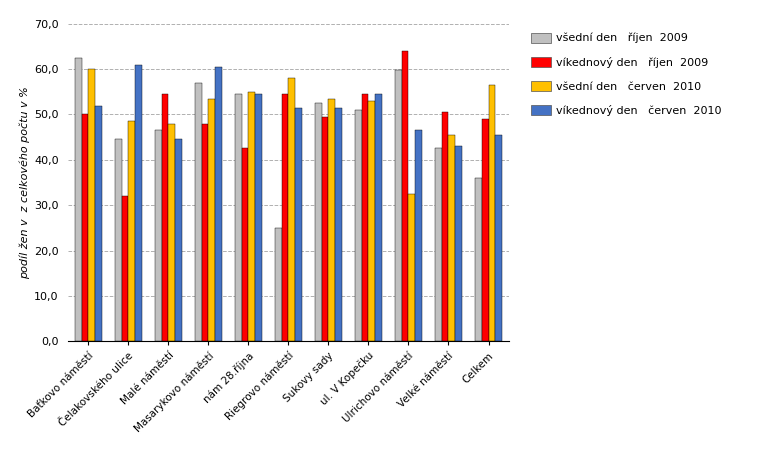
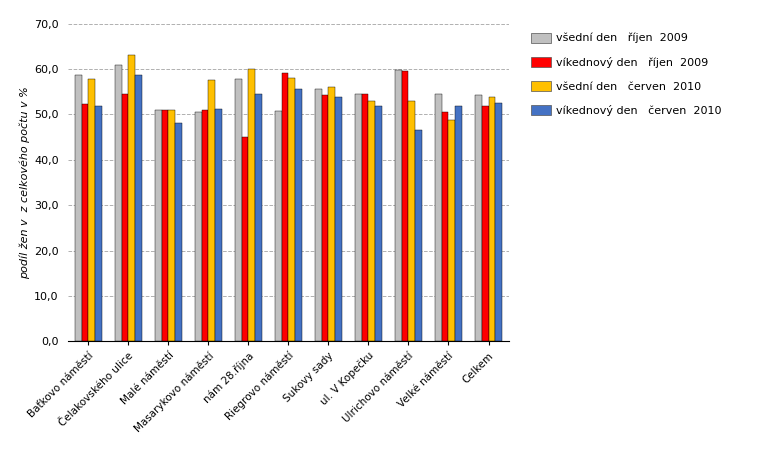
všední den říjen 2009/Baťkovo náměstí: 62,5 -> 58,8
víkednový den říjen 2009/Baťkovo náměstí: 50,0 -> 52,2
všední den červen 2010/Baťkovo náměstí: 60,0 -> 57,8
všední den říjen 2009/Čelakovského ulice: 44,5 -> 61,0
víkednový den říjen 2009/Čelakovského ulice: 32,0 -> 54,5
všední den červen 2010/Čelakovského ulice: 48,5 -> 63,0
víkednový den červen 2010/Čelakovského ulice: 61,0 -> 58,8
všední den říjen 2009/Malé náměstí: 46,5 -> 51,0
víkednový den říjen 2009/Malé náměstí: 54,5 -> 51,0
všední den červen 2010/Malé náměstí: 48,0 -> 51,0
víkednový den červen 2010/Malé náměstí: 44,5 -> 48,2
všední den říjen 2009/Masarykovo náměstí: 57,0 -> 50,5
víkednový den říjen 2009/Masarykovo náměstí: 48,0 -> 51,0
všední den červen 2010/Masarykovo náměstí: 53,5 -> 57,5
víkednový den červen 2010/Masarykovo náměstí: 60,5 -> 51,2
všední den říjen 2009/nám 28.října: 54,5 -> 57,8
víkednový den říjen 2009/nám 28.října: 42,5 -> 45,0
všední den červen 2010/nám 28.října: 55,0 -> 60,0
všední den říjen 2009/Riegrovo náměstí: 25,0 -> 50,7
víkednový den říjen 2009/Riegrovo náměstí: 54,5 -> 59,2
víkednový den červen 2010/Riegrovo náměstí: 51,5 -> 55,5
všední den říjen 2009/Sukovy sady: 52,5 -> 55,5
víkednový den říjen 2009/Sukovy sady: 49,5 -> 54,2
všední den červen 2010/Sukovy sady: 53,5 -> 56,0
víkednový den červen 2010/Sukovy sady: 51,5 -> 53,8
všední den říjen 2009/ul. V Kopečku: 51,0 -> 54,5
víkednový den červen 2010/ul. V Kopečku: 54,5 -> 51,8
víkednový den říjen 2009/Ulrichovo náměstí: 64,0 -> 59,5
všední den červen 2010/Ulrichovo náměstí: 32,5 -> 53,0
všední den říjen 2009/Velké náměstí: 42,5 -> 54,5
všední den červen 2010/Velké náměstí: 45,5 -> 48,8
víkednový den červen 2010/Velké náměstí: 43,0 -> 51,8
všední den říjen 2009/Celkem: 36,0 -> 54,3
víkednový den říjen 2009/Celkem: 49,0 -> 51,8
všední den červen 2010/Celkem: 56,5 -> 53,8
víkednový den červen 2010/Celkem: 45,5 -> 52,5
